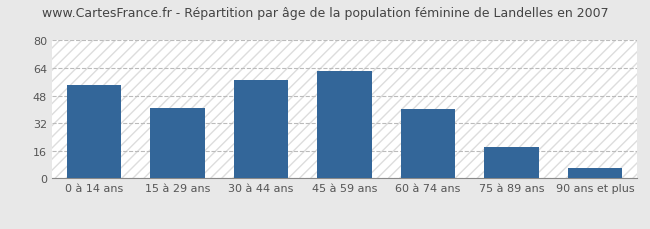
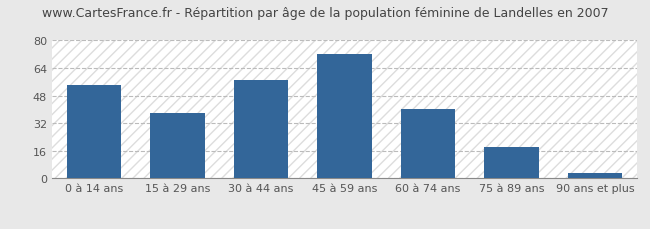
15 à 29 ans: 41 -> 38
45 à 59 ans: 62 -> 72
90 ans et plus: 6 -> 3
